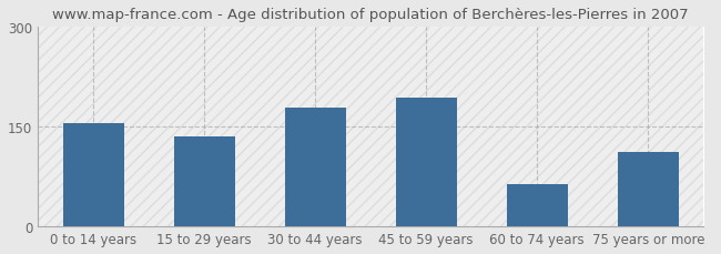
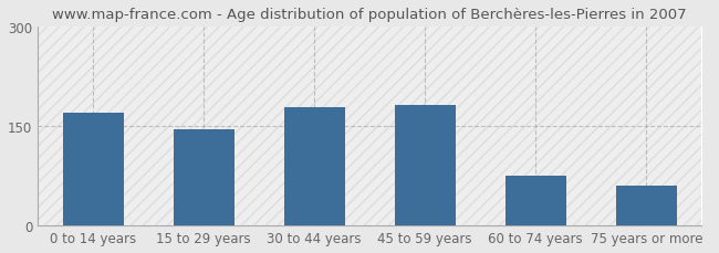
0 to 14 years: 156 -> 170
15 to 29 years: 136 -> 145
45 to 59 years: 194 -> 182
60 to 74 years: 64 -> 75
75 years or more: 112 -> 60
